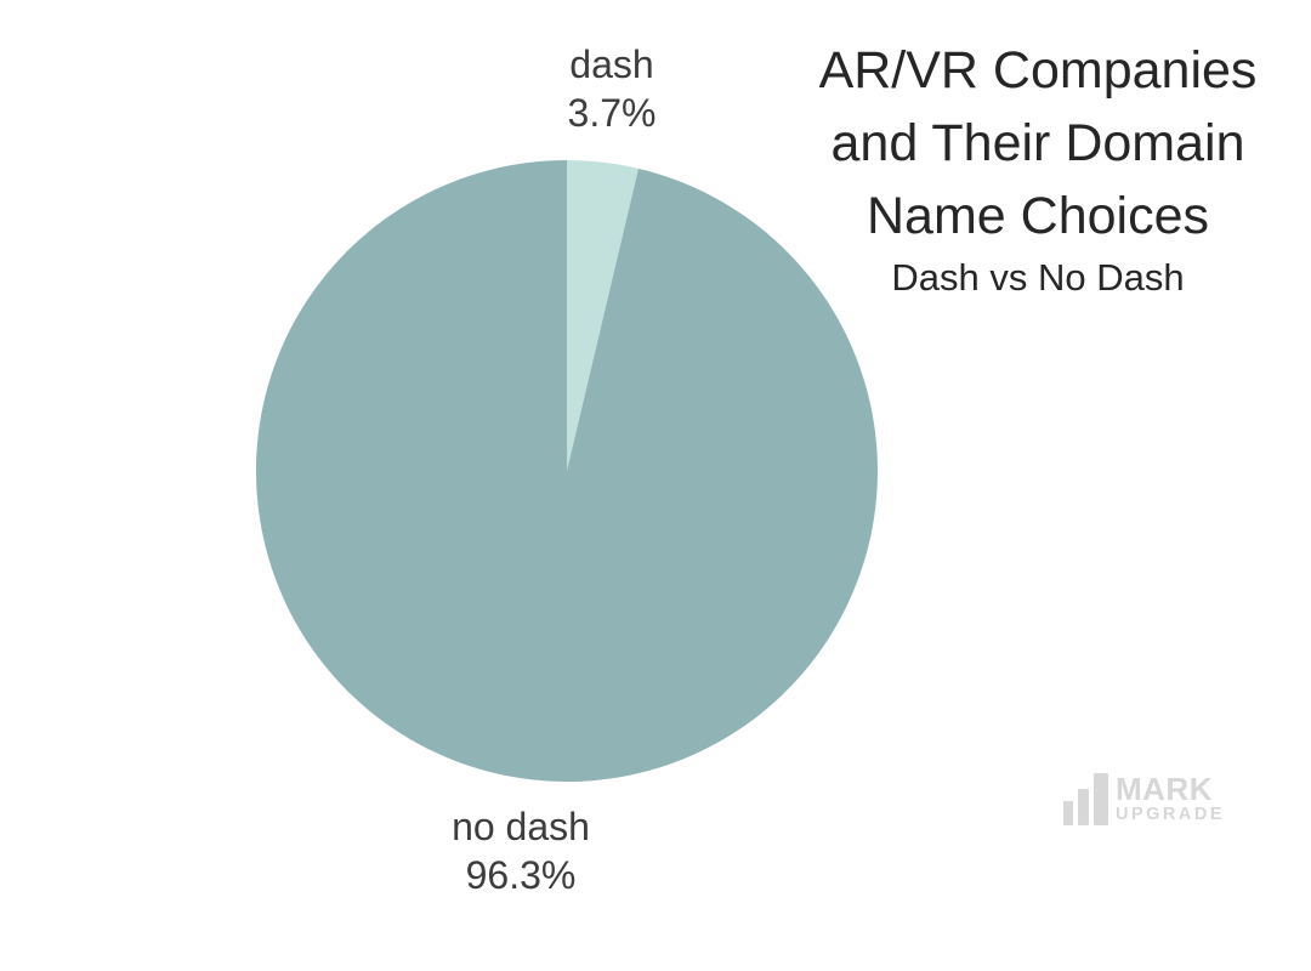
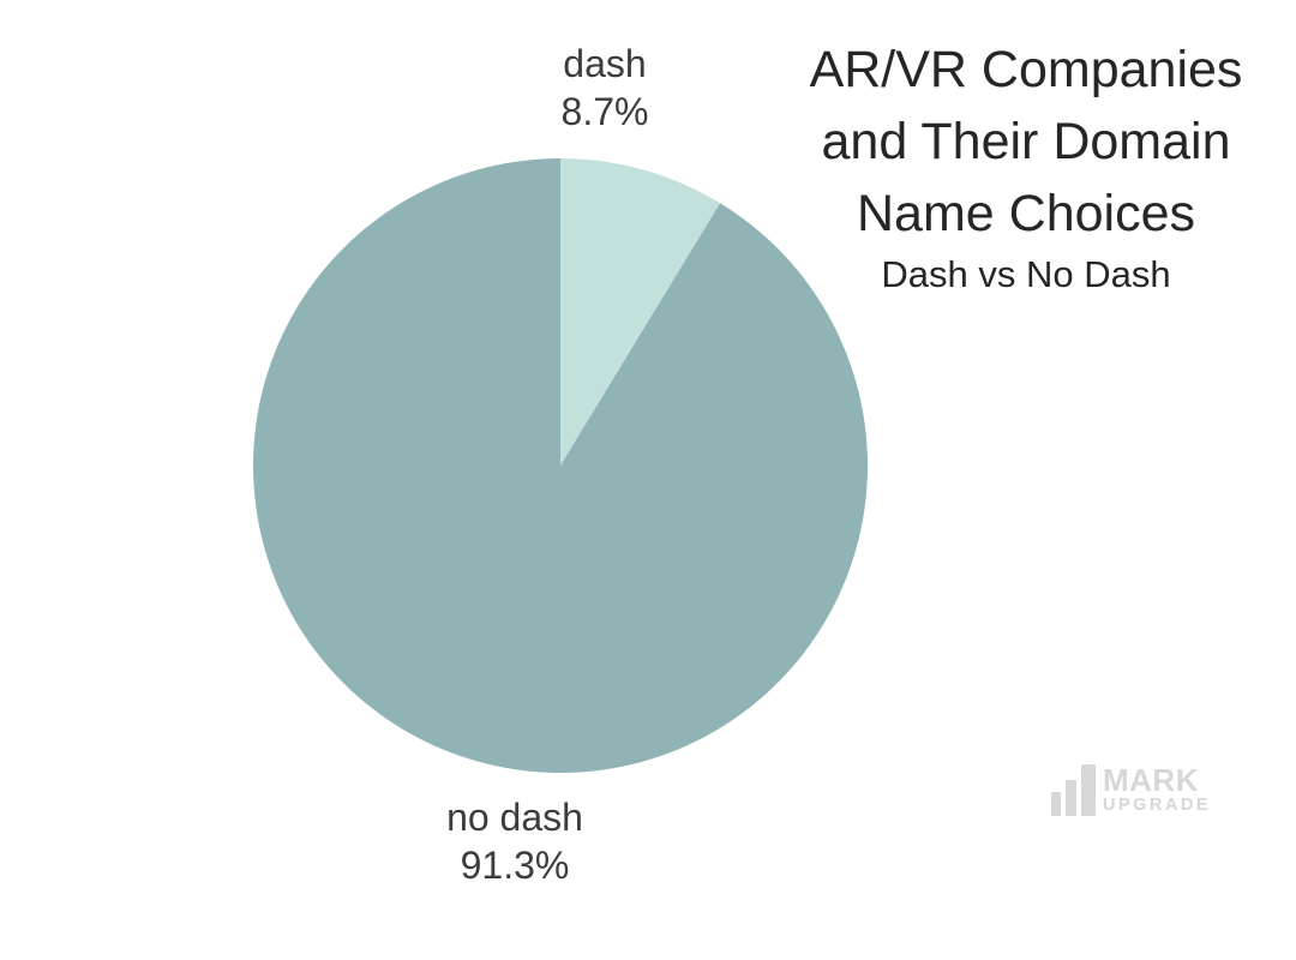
dash: 3.7% -> 8.7%
no dash: 96.3% -> 91.3%
